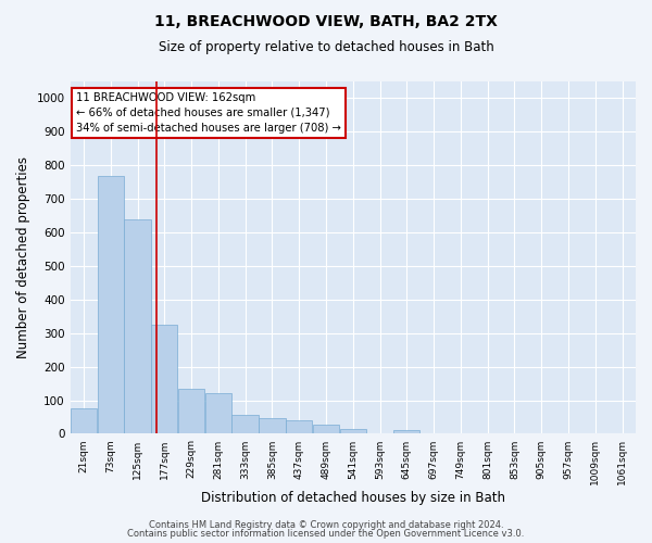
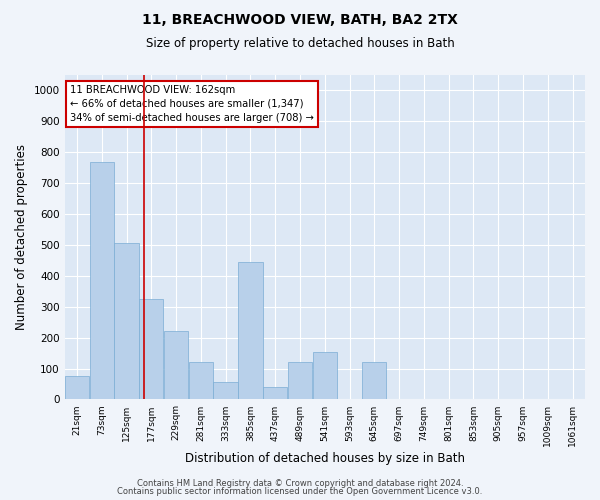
125sqm: 640 -> 505
229sqm: 135 -> 220
385sqm: 47 -> 445
489sqm: 28 -> 120
541sqm: 15 -> 155
645sqm: 12 -> 120
